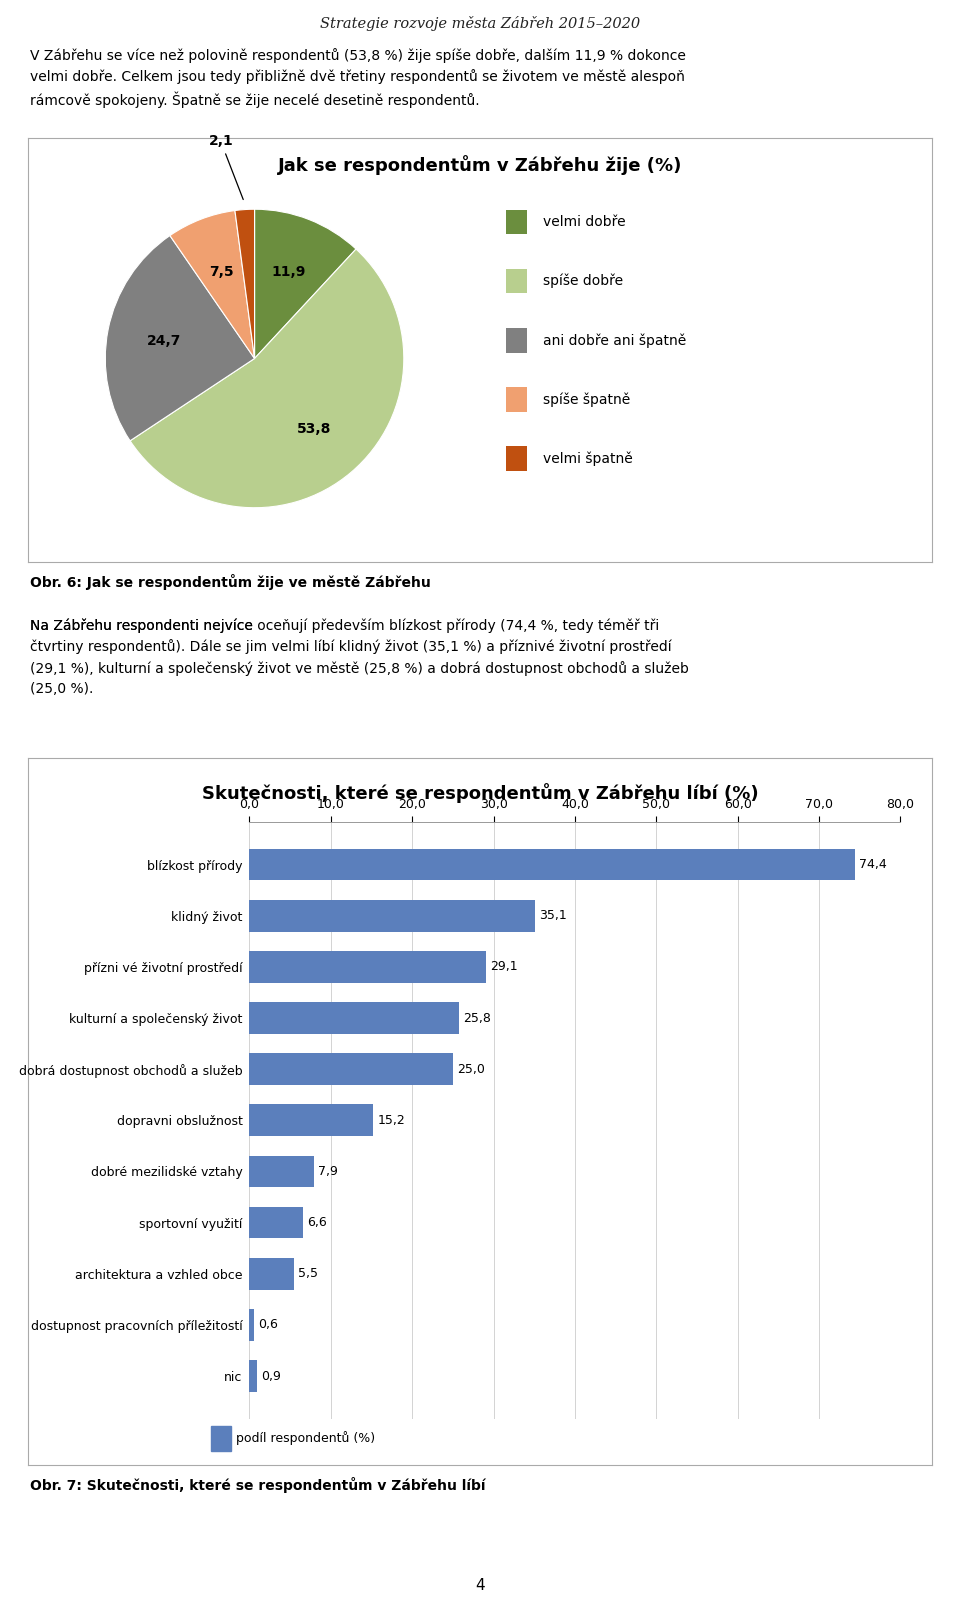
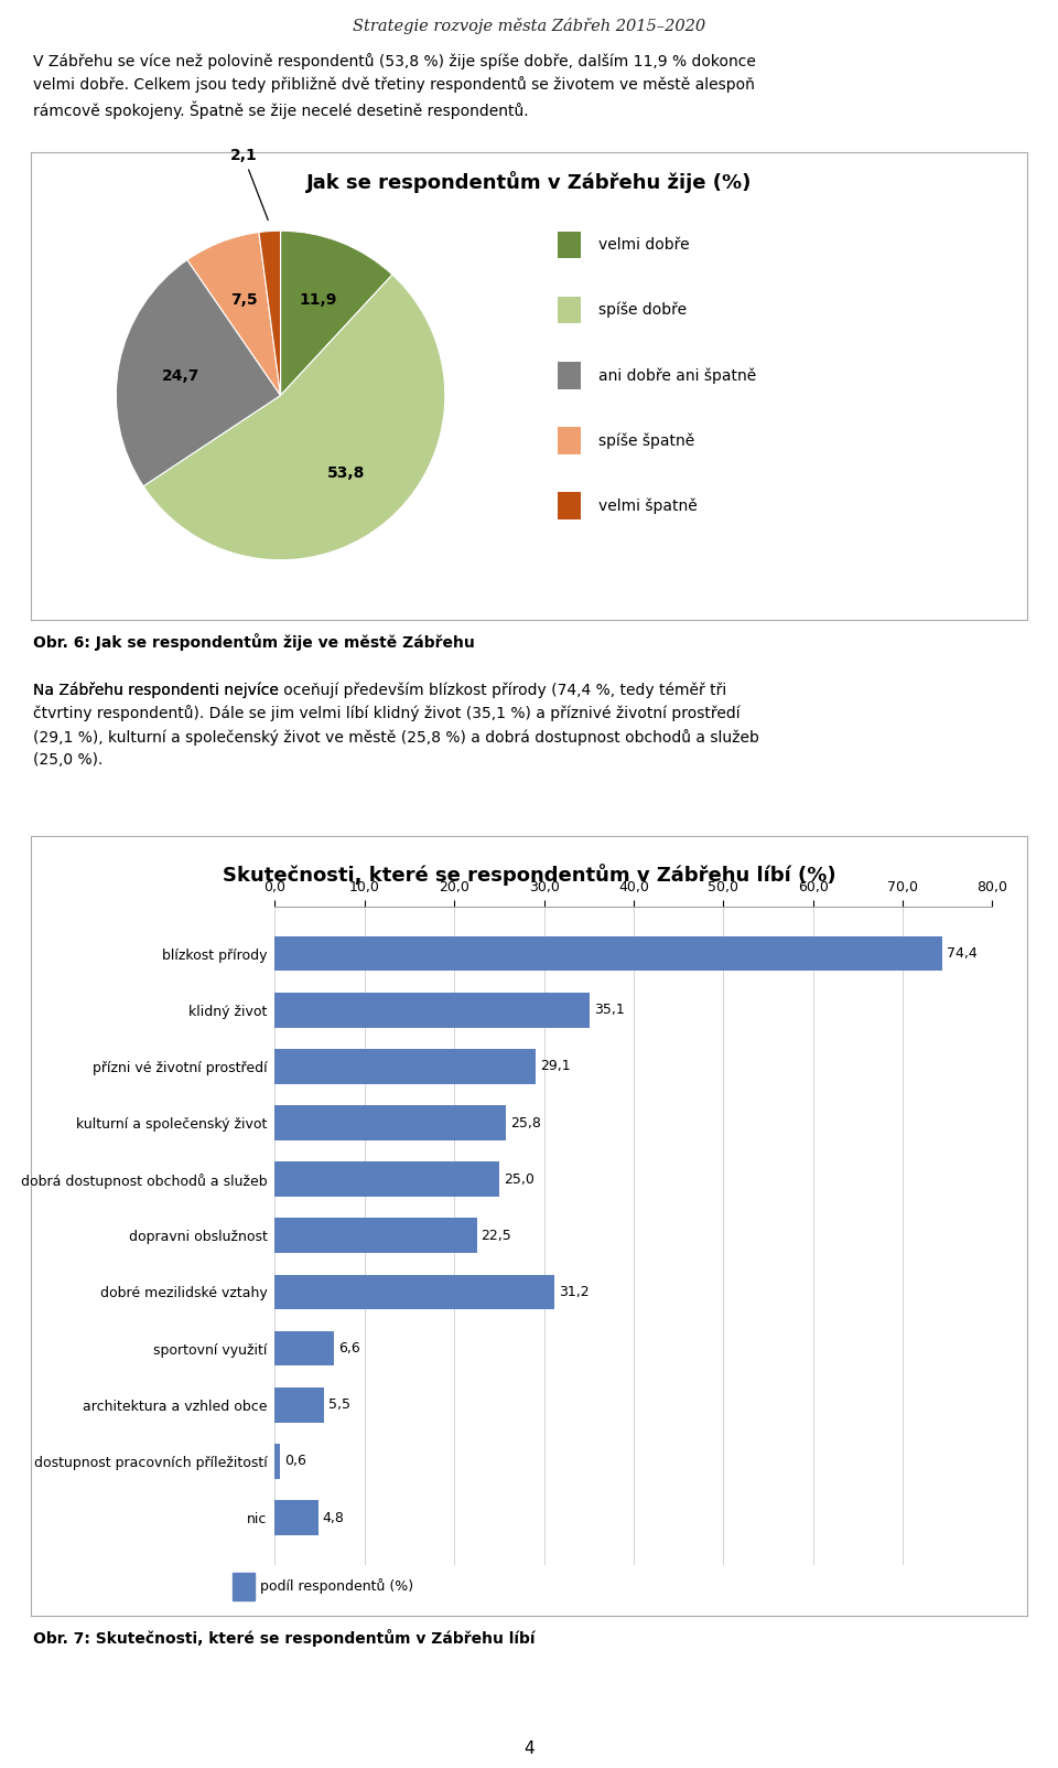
dopravni obslužnost: 15,2 -> 22,5
dobré mezilidské vztahy: 7,9 -> 31,2
nic: 0,9 -> 4,8
